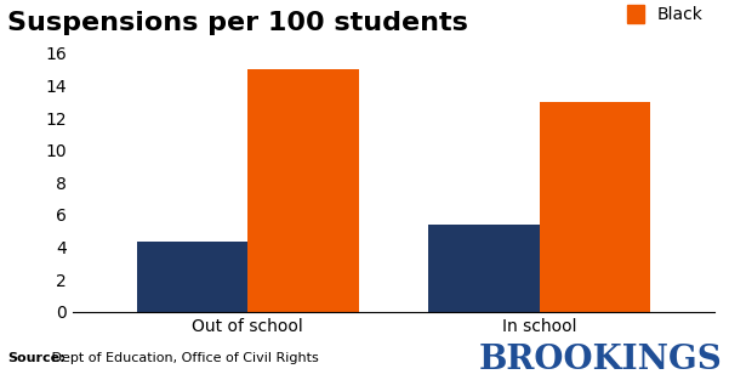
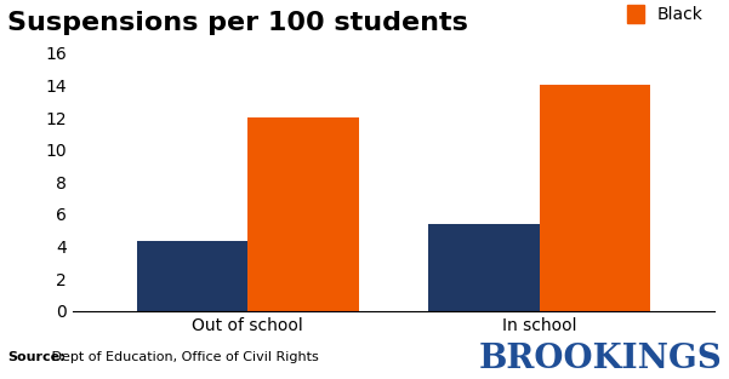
Black/Out of school: 15 -> 12
Black/In school: 13 -> 14
